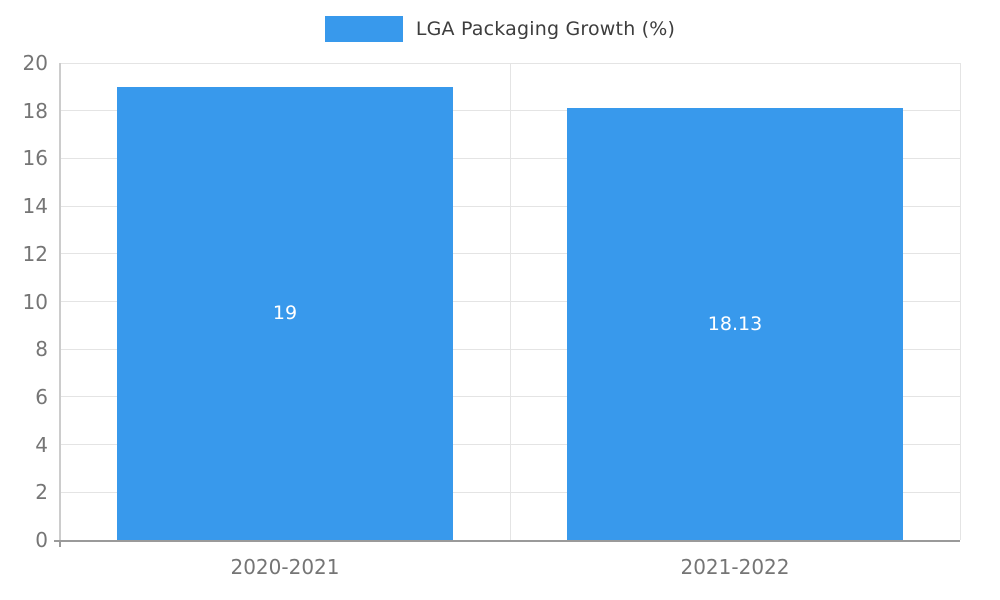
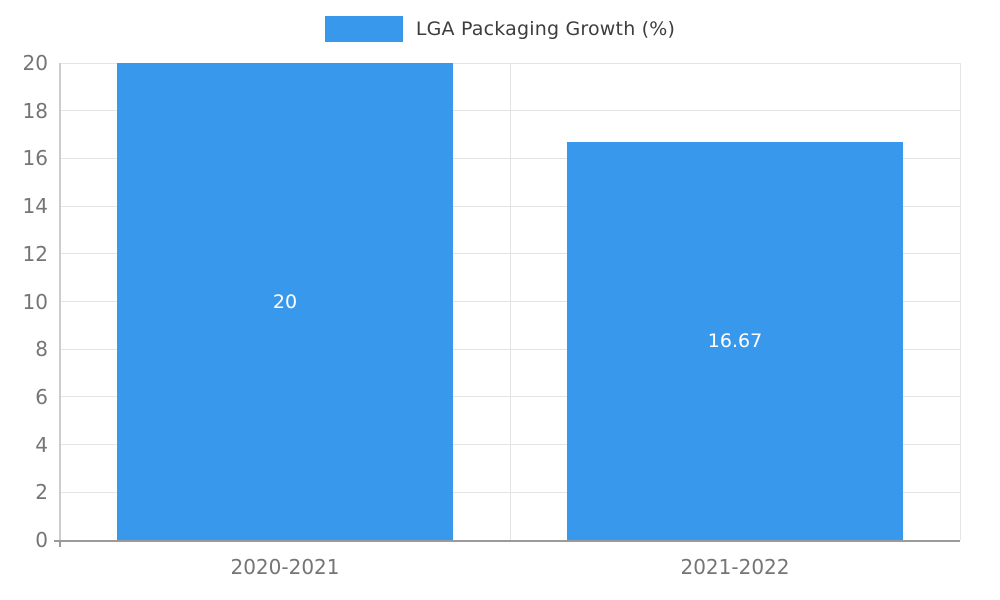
2020-2021: 19 -> 20
2021-2022: 18.13 -> 16.67
